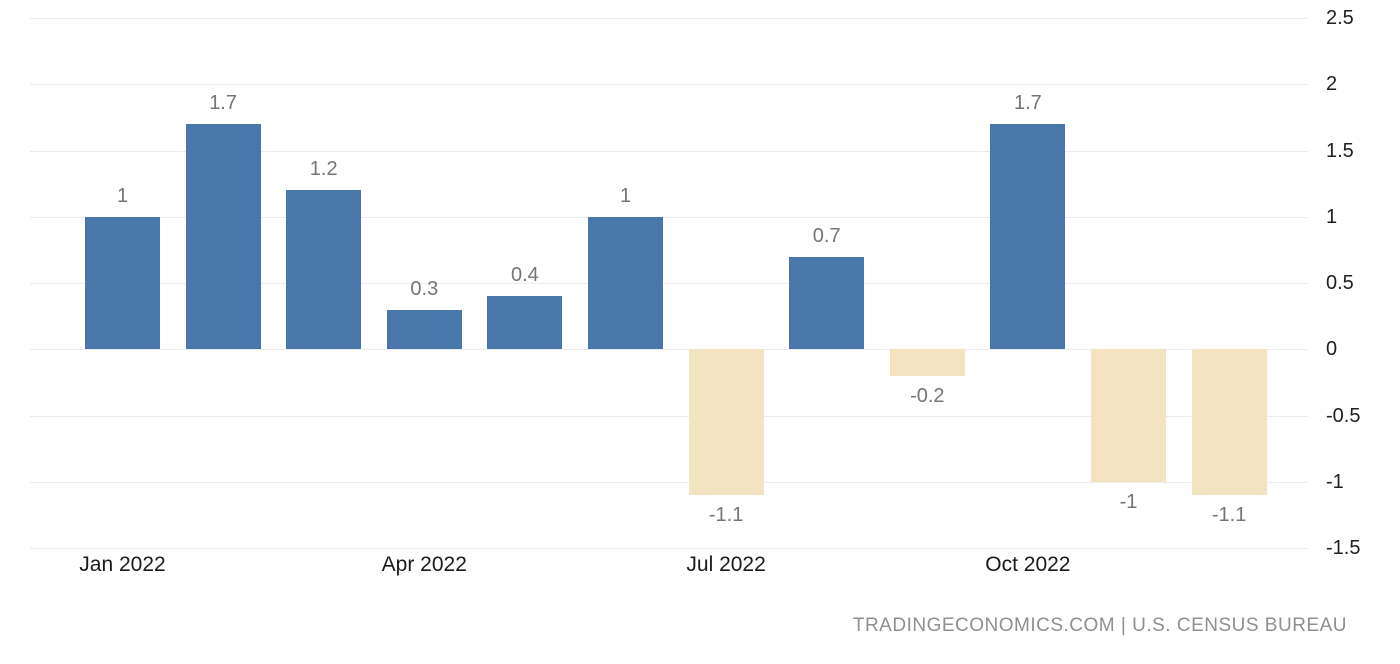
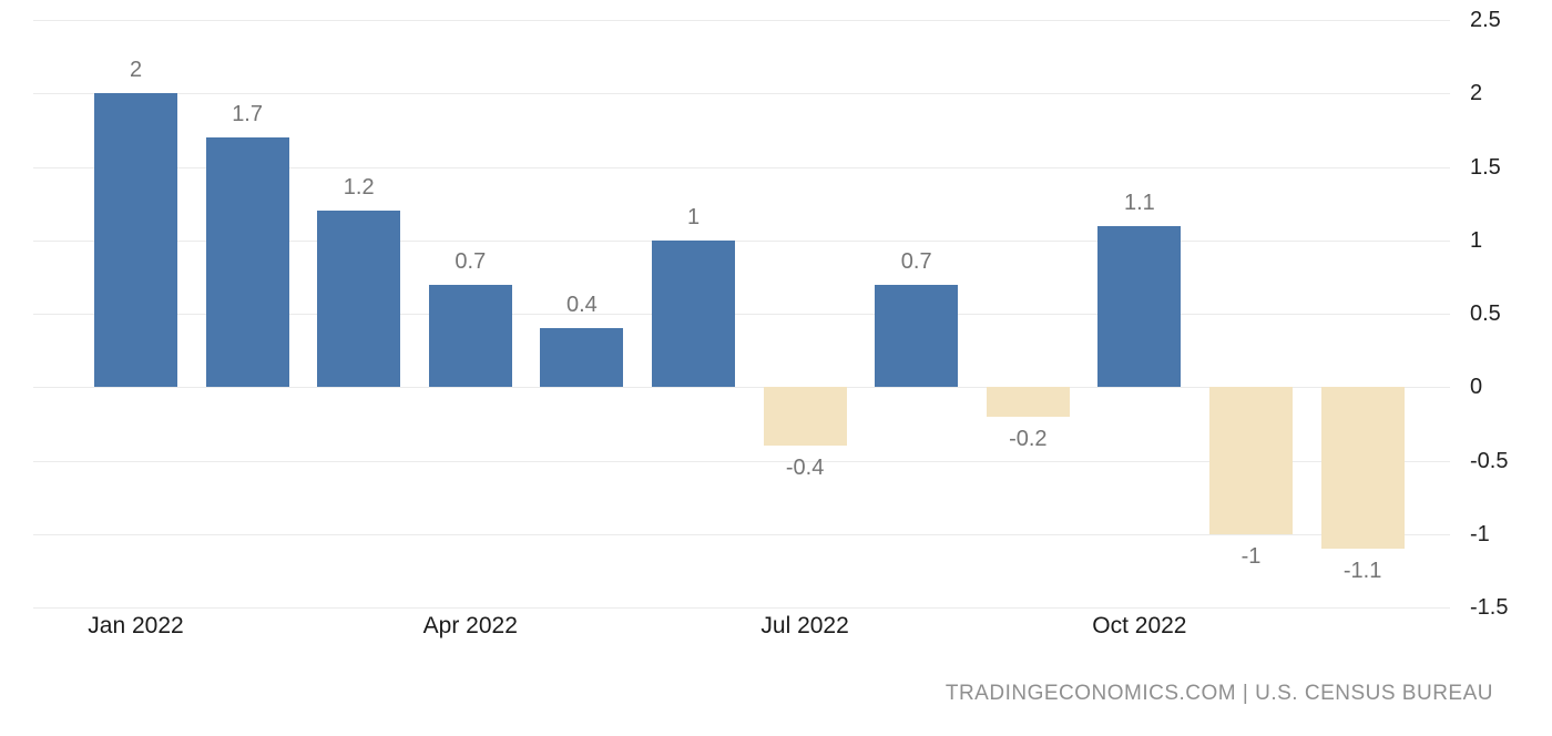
Jan 2022: 1 -> 2
Apr 2022: 0.3 -> 0.7
Jul 2022: -1.1 -> -0.4
Oct 2022: 1.7 -> 1.1
